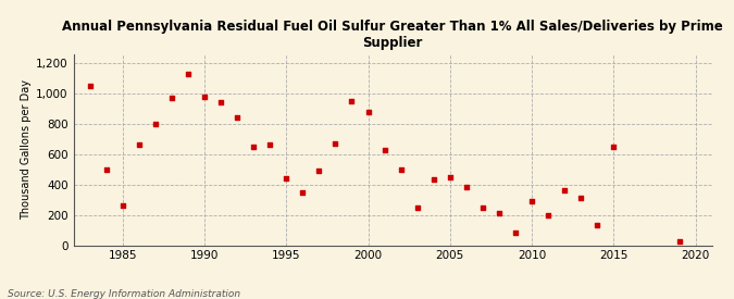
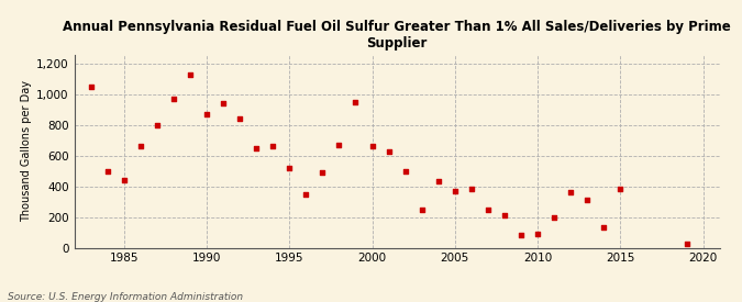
1985: 260 -> 440
1990: 980 -> 870
1995: 440 -> 520
2000: 880 -> 660
2005: 450 -> 370
2010: 290 -> 90
2015: 650 -> 380
